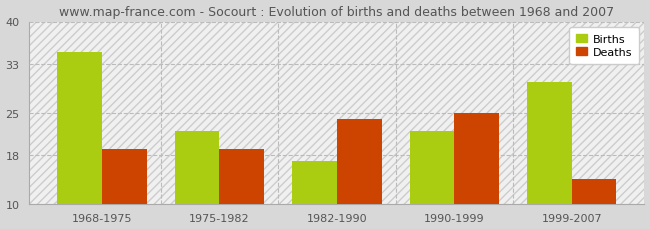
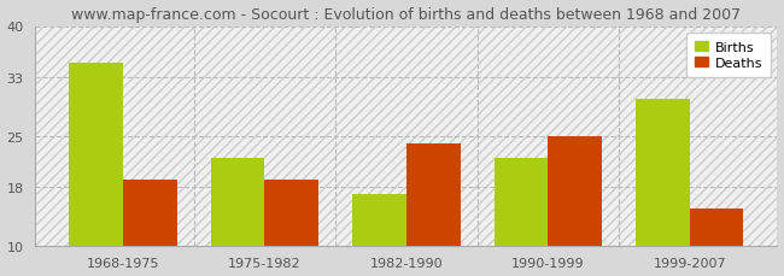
Deaths/1999-2007: 14 -> 15
